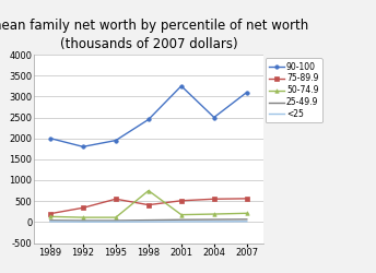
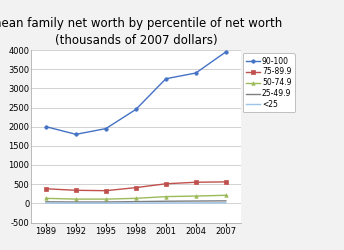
75-89.9/1989: 200 -> 380
75-89.9/1995: 550 -> 330
50-74.9/1998: 750 -> 130
90-100/2004: 2500 -> 3400
90-100/2007: 3100 -> 3950
